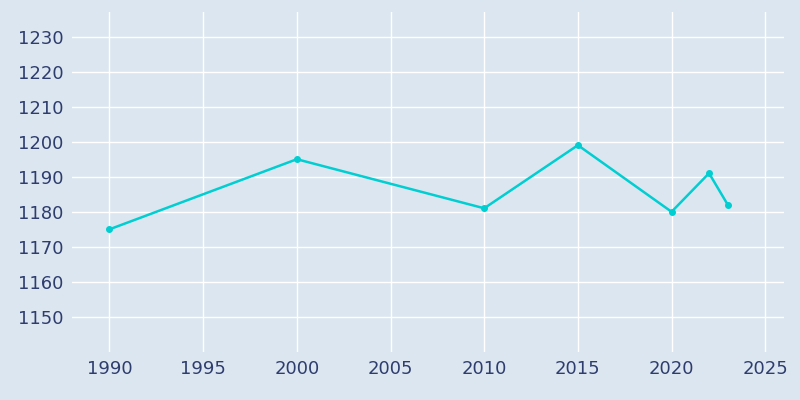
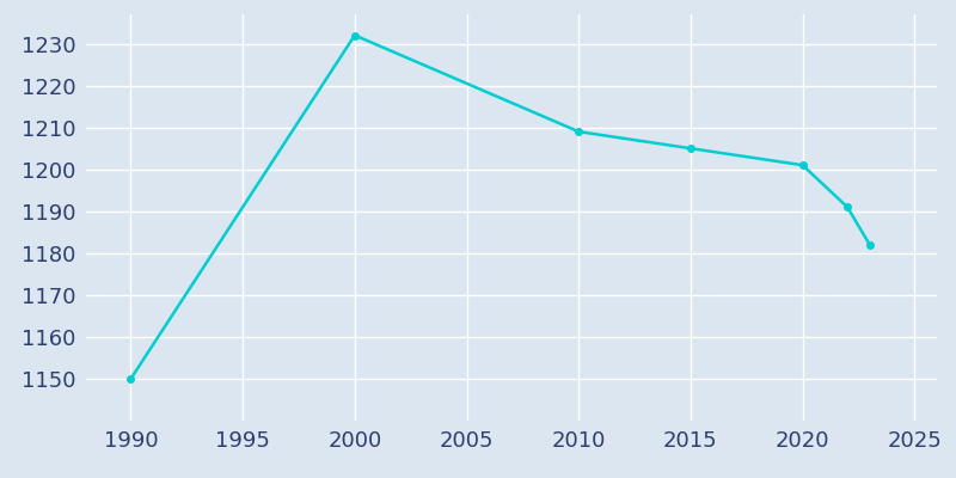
1990: 1175 -> 1150
2000: 1195 -> 1232
2010: 1181 -> 1209
2015: 1199 -> 1205
2020: 1180 -> 1201
